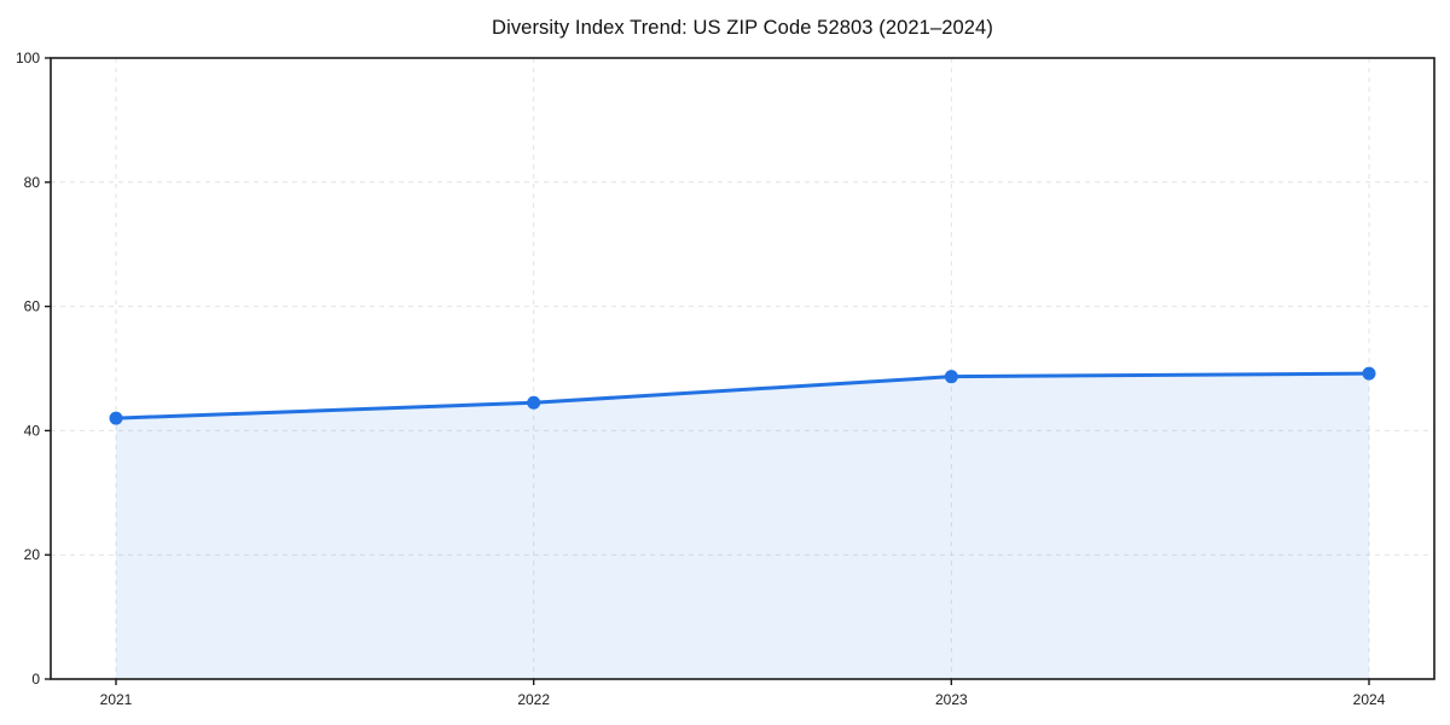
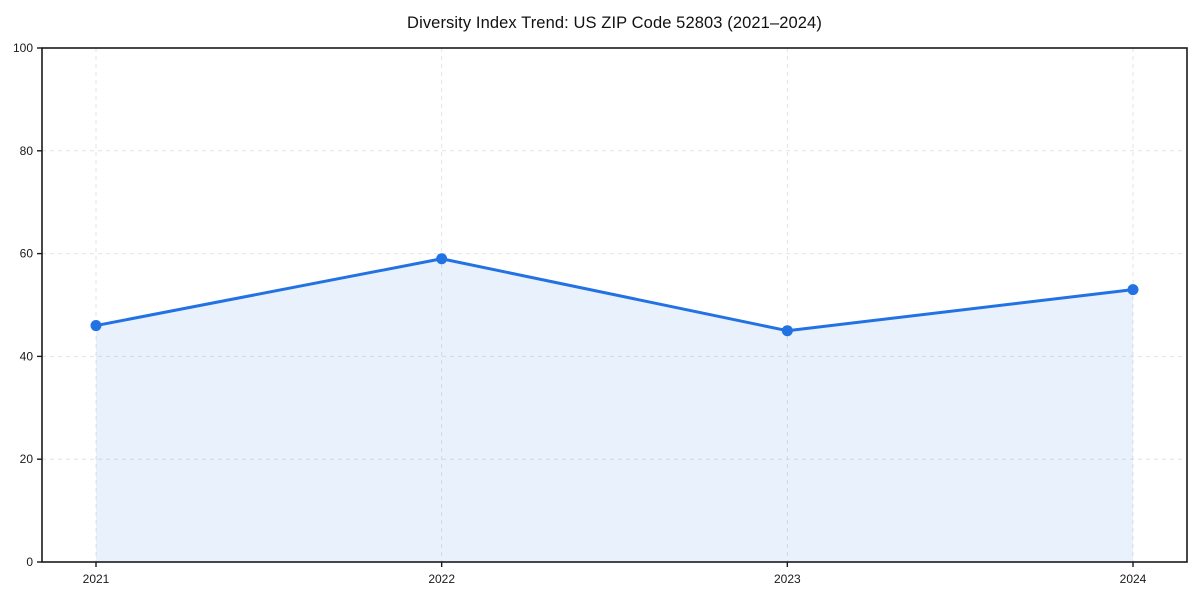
2021: 42 -> 46
2022: 44 -> 59
2023: 49 -> 45
2024: 49 -> 53
